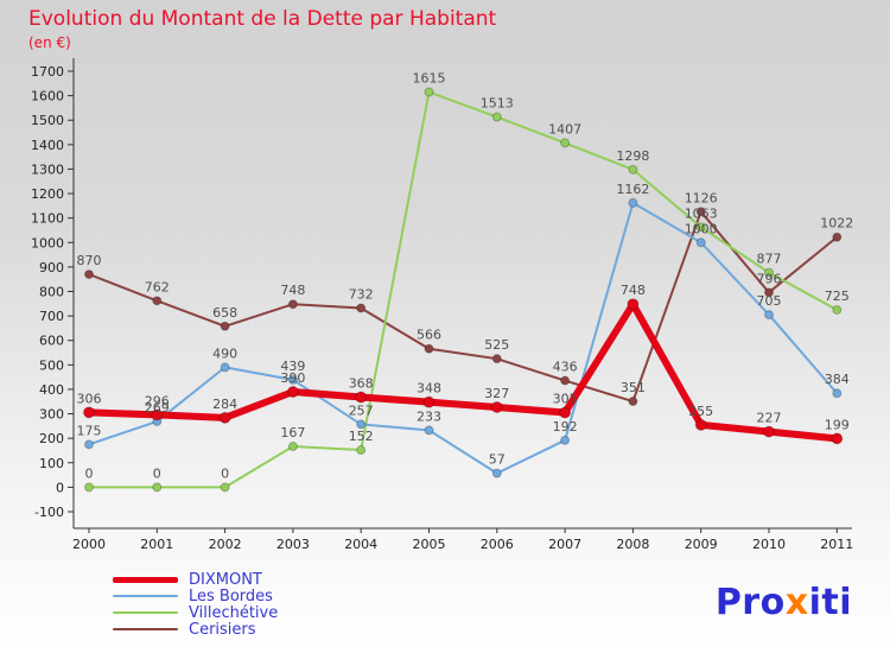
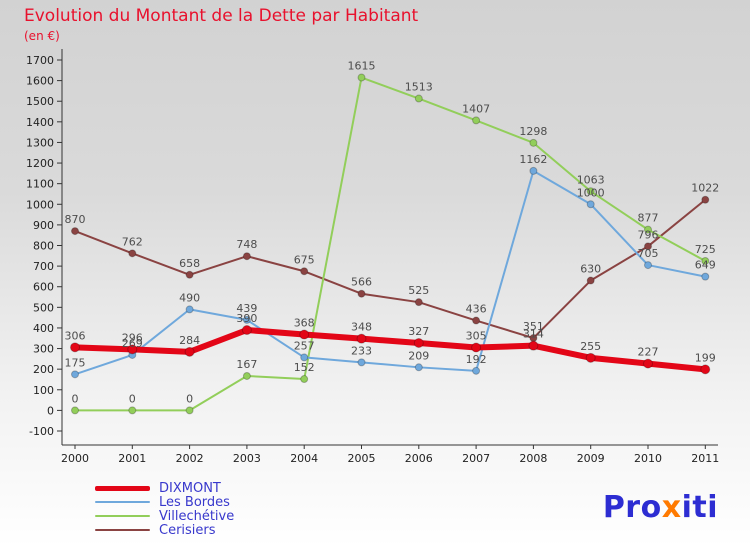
Cerisiers/2004: 732 -> 675
Les Bordes/2006: 57 -> 209
DIXMONT/2008: 748 -> 314
Cerisiers/2009: 1126 -> 630
Les Bordes/2011: 384 -> 649
